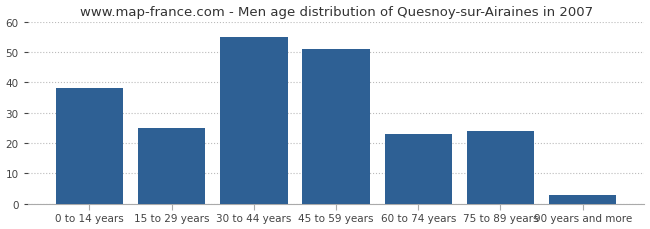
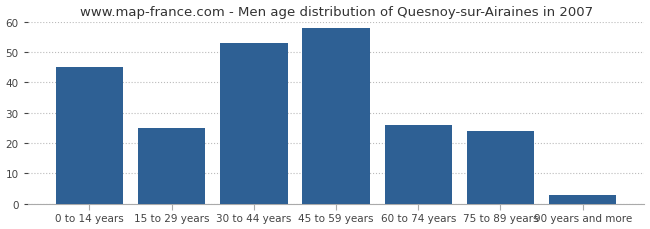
0 to 14 years: 38 -> 45
30 to 44 years: 55 -> 53
45 to 59 years: 51 -> 58
60 to 74 years: 23 -> 26
